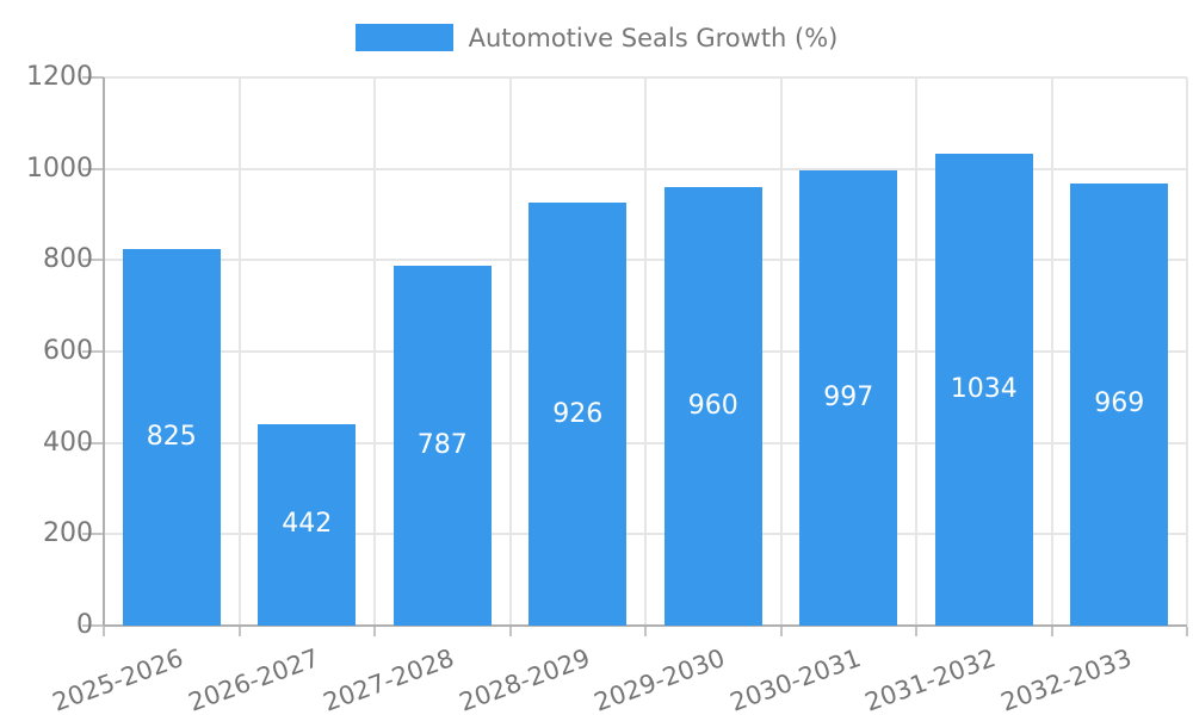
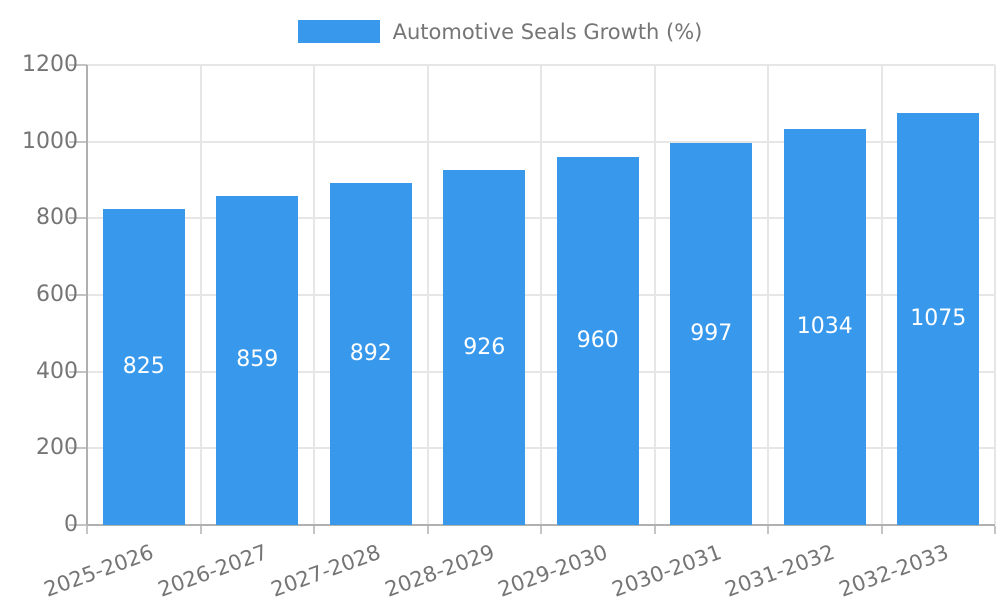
2026-2027: 442 -> 859
2027-2028: 787 -> 892
2032-2033: 969 -> 1075
